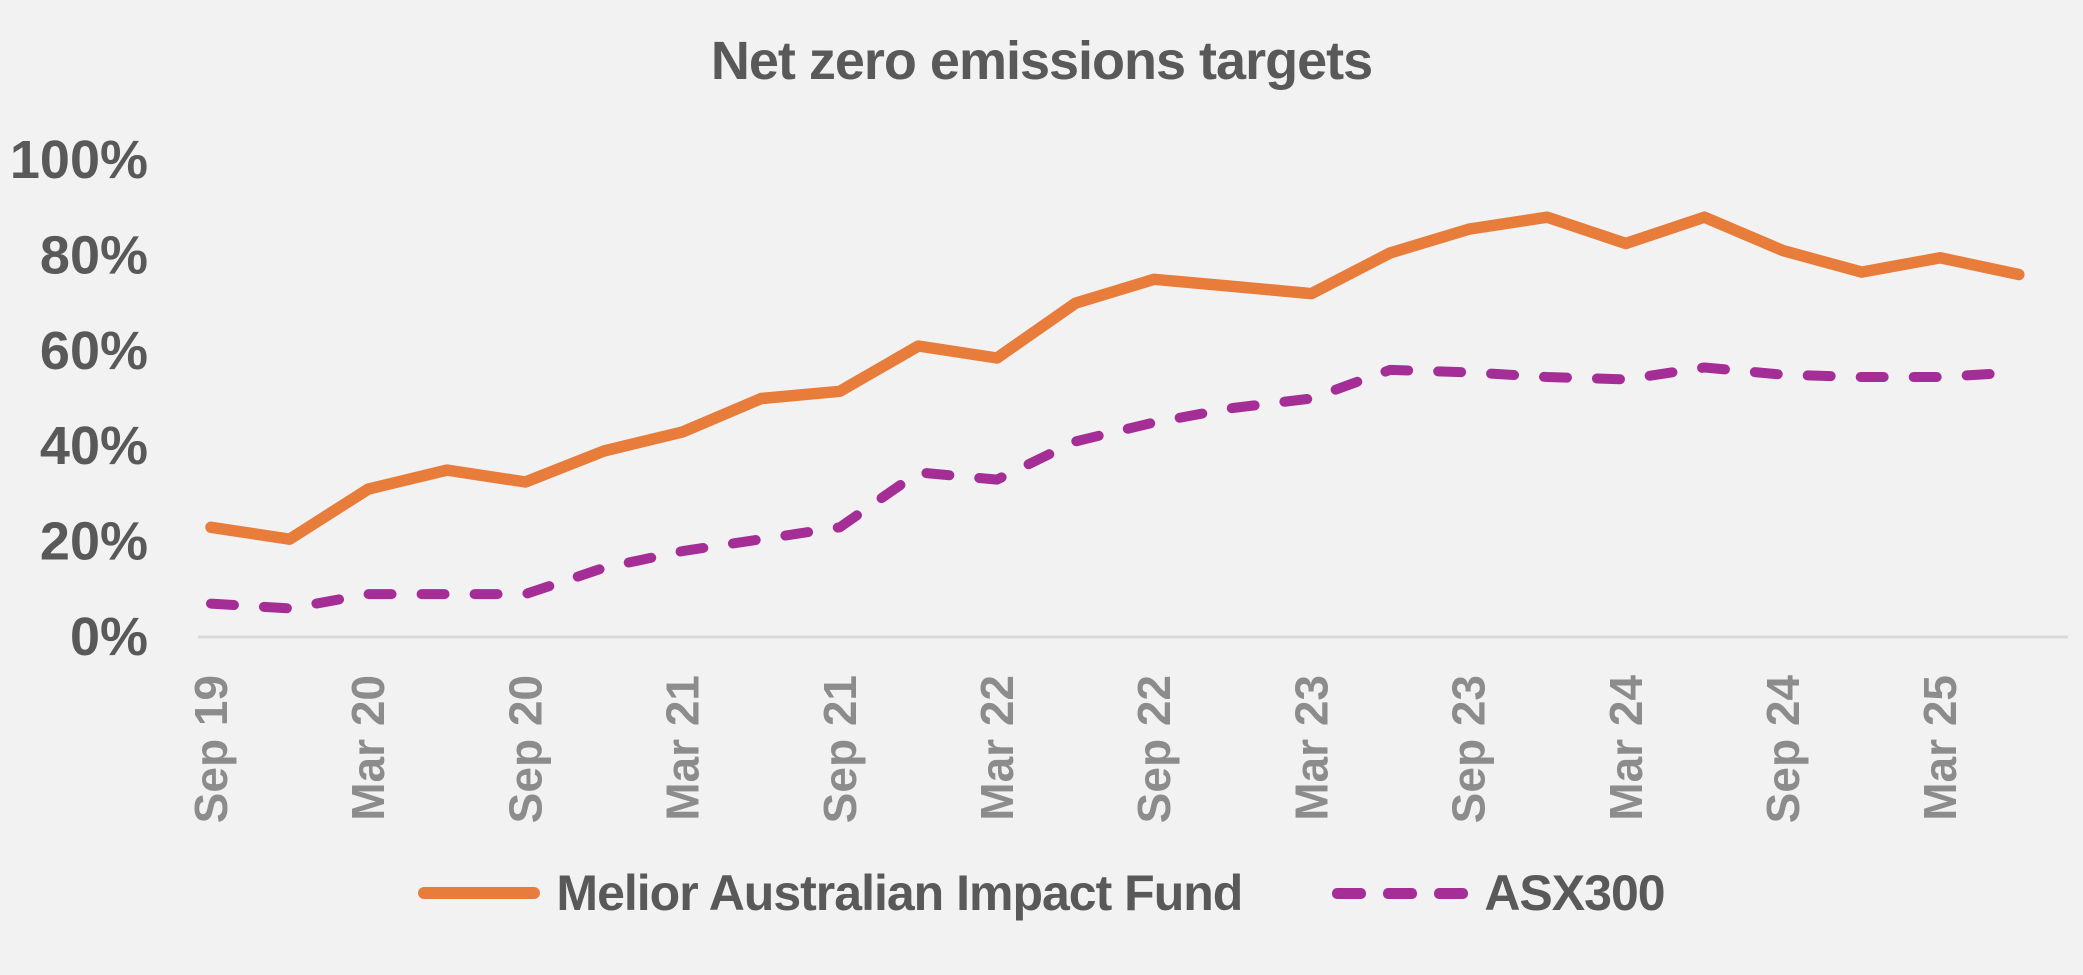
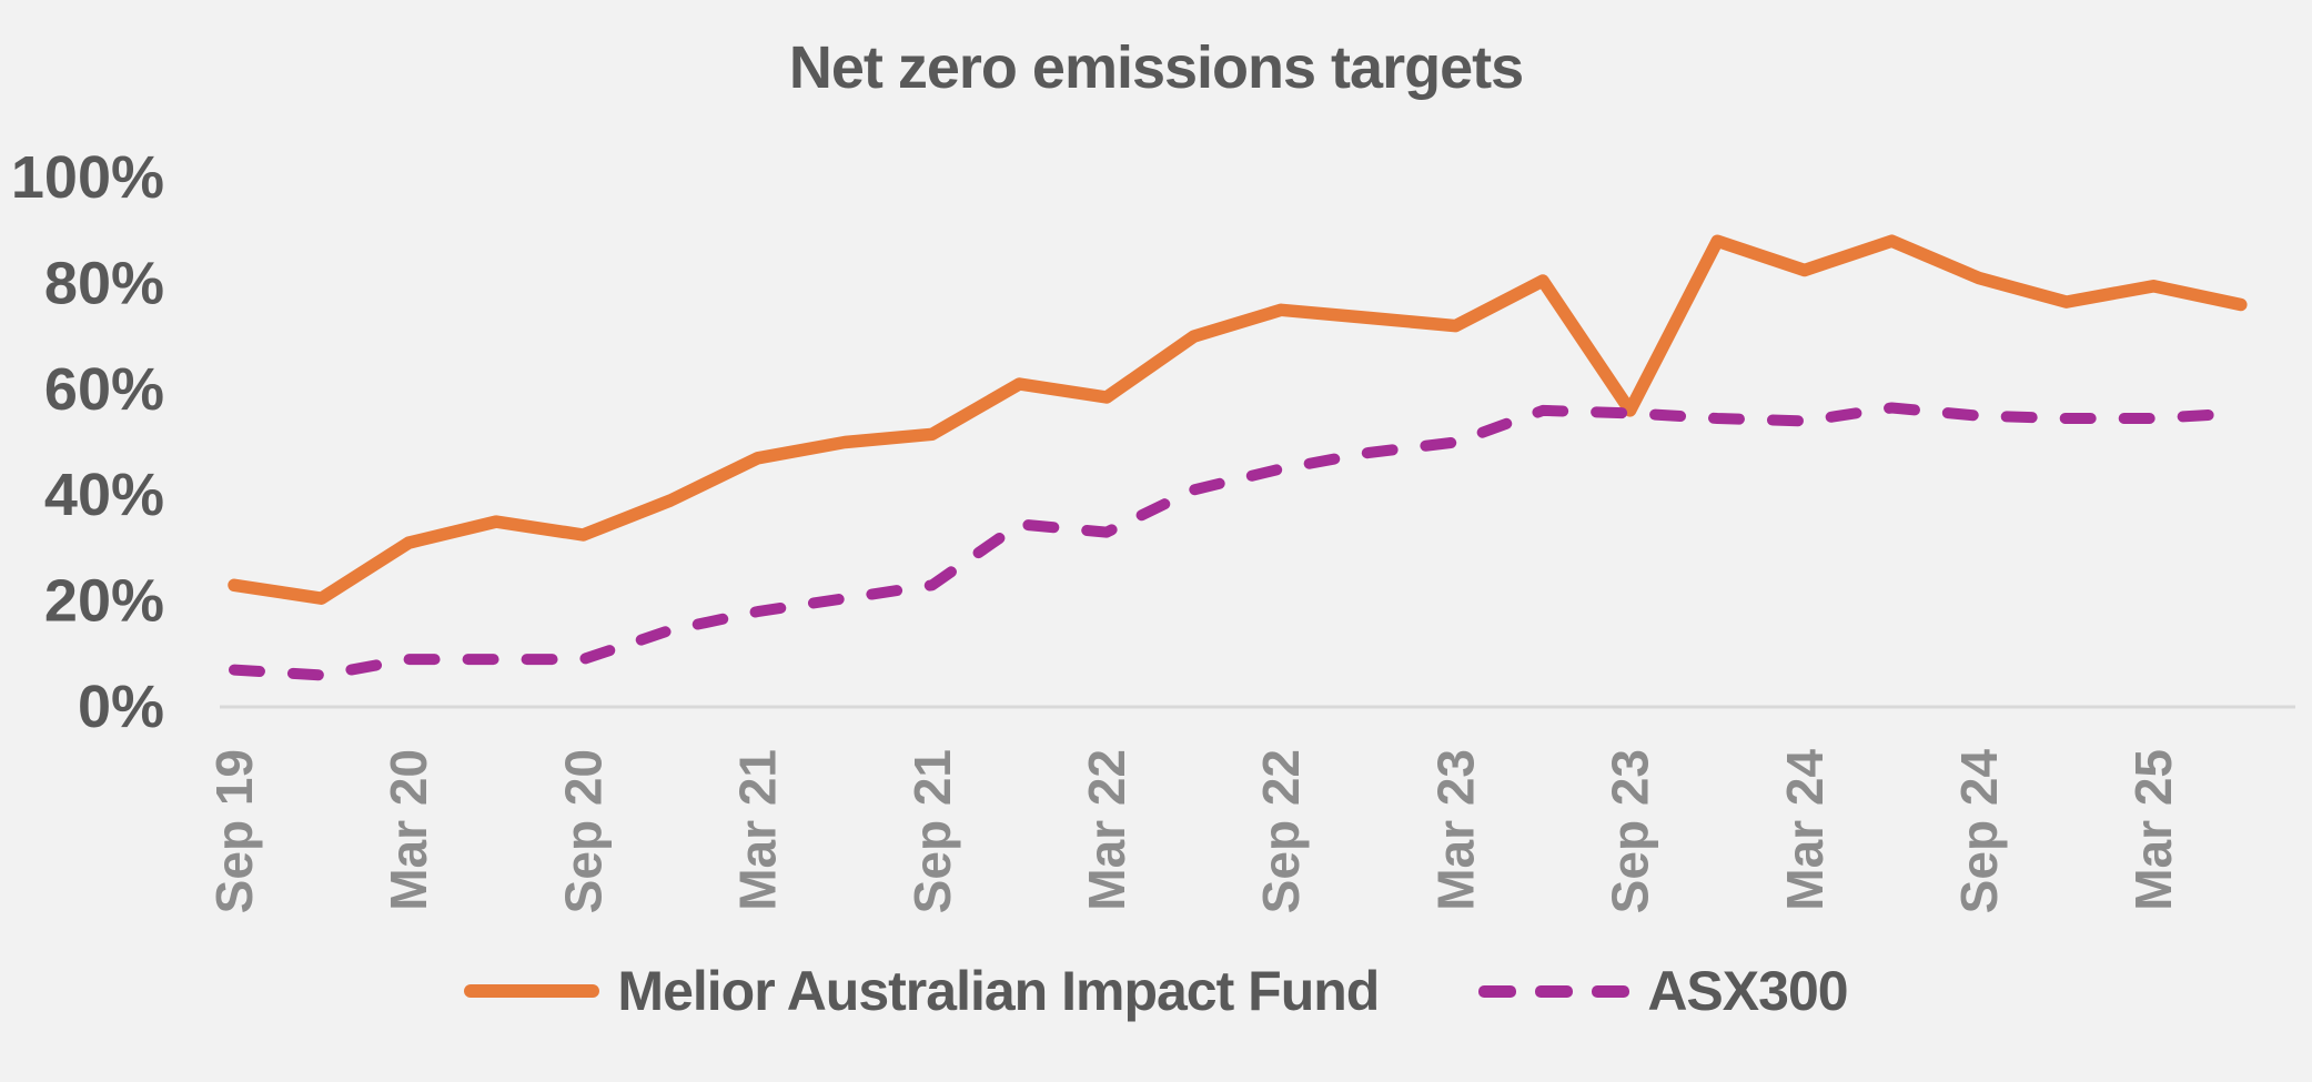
Melior Australian Impact Fund/Mar 21: 43% -> 47%
Melior Australian Impact Fund/Sep 23: 86% -> 56%
